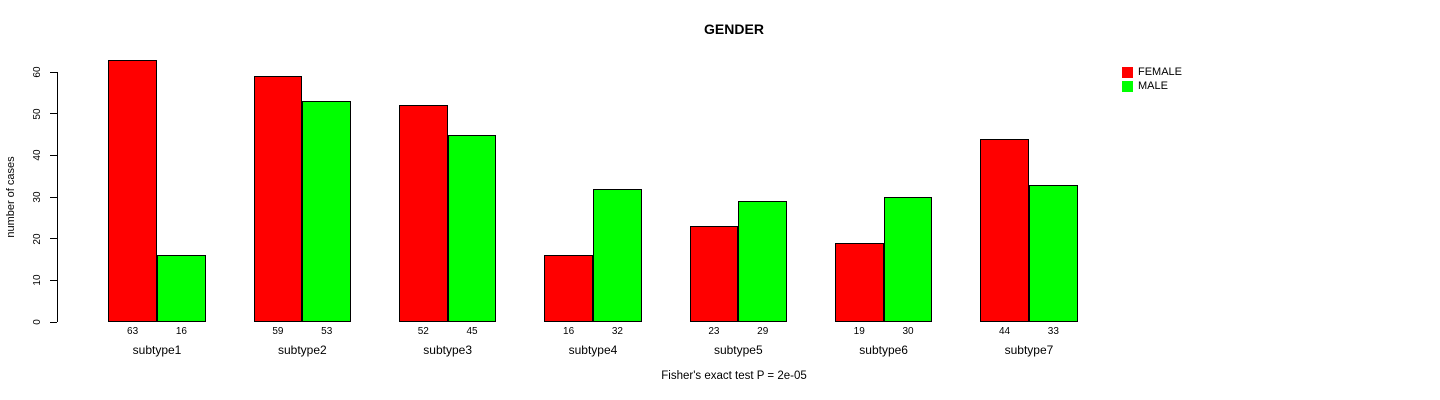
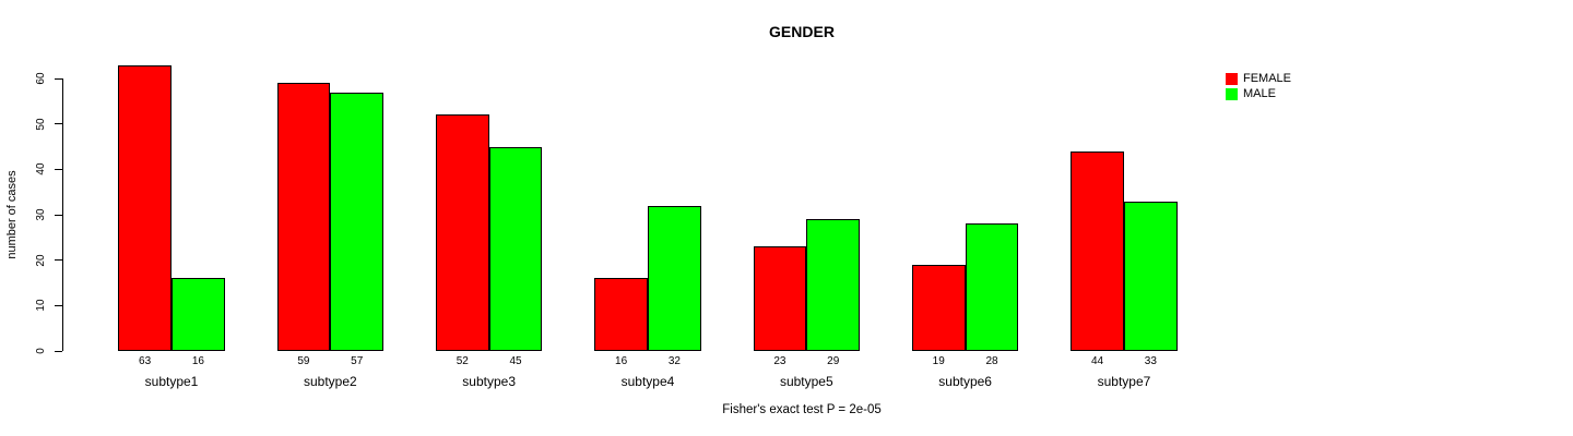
MALE/subtype2: 53 -> 57
MALE/subtype6: 30 -> 28
